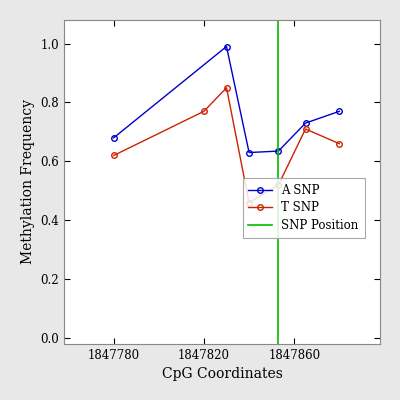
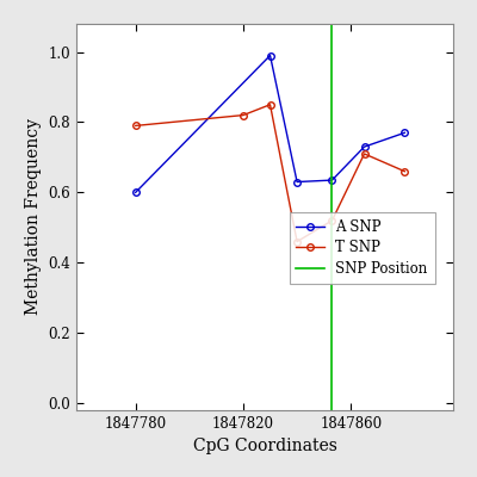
A SNP/1847780: 0.680 -> 0.600
T SNP/1847780: 0.62 -> 0.79
T SNP/1847820: 0.77 -> 0.82
